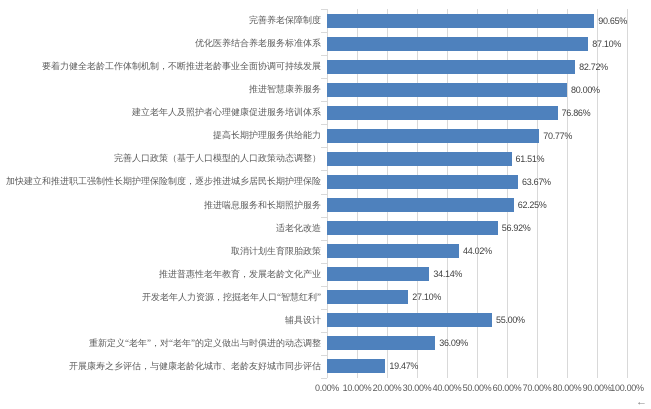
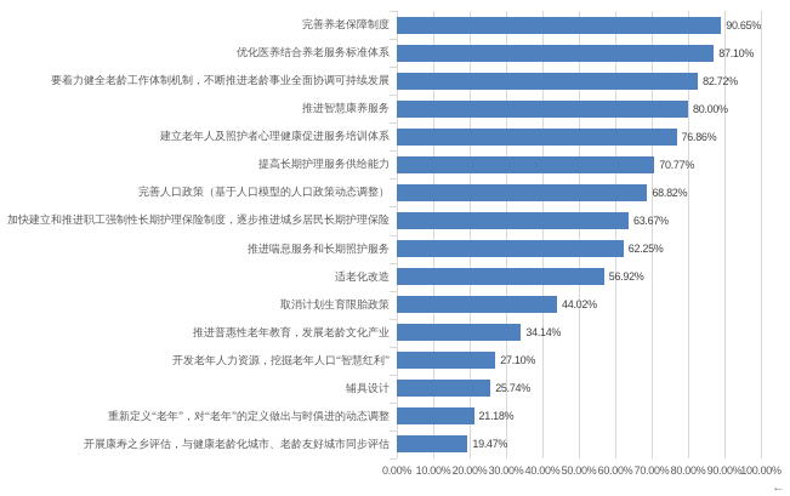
完善人口政策（基于人口模型的人口政策动态调整）: 61.51% -> 68.82%
辅具设计: 55.00% -> 25.74%
重新定义“老年”，对“老年”的定义做出与时俱进的动态调整: 36.09% -> 21.18%
